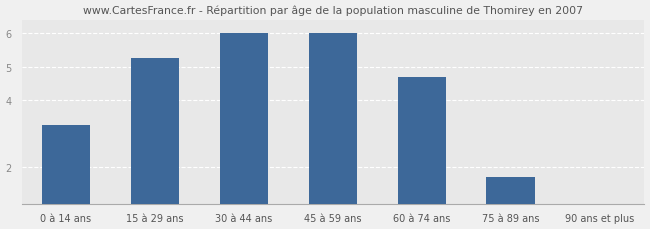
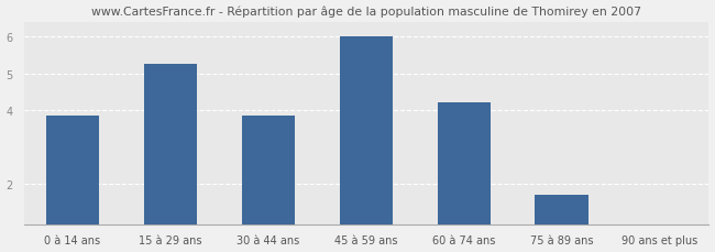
0 à 14 ans: 3.25 -> 3.85
30 à 44 ans: 6.00 -> 3.85
60 à 74 ans: 4.70 -> 4.20
